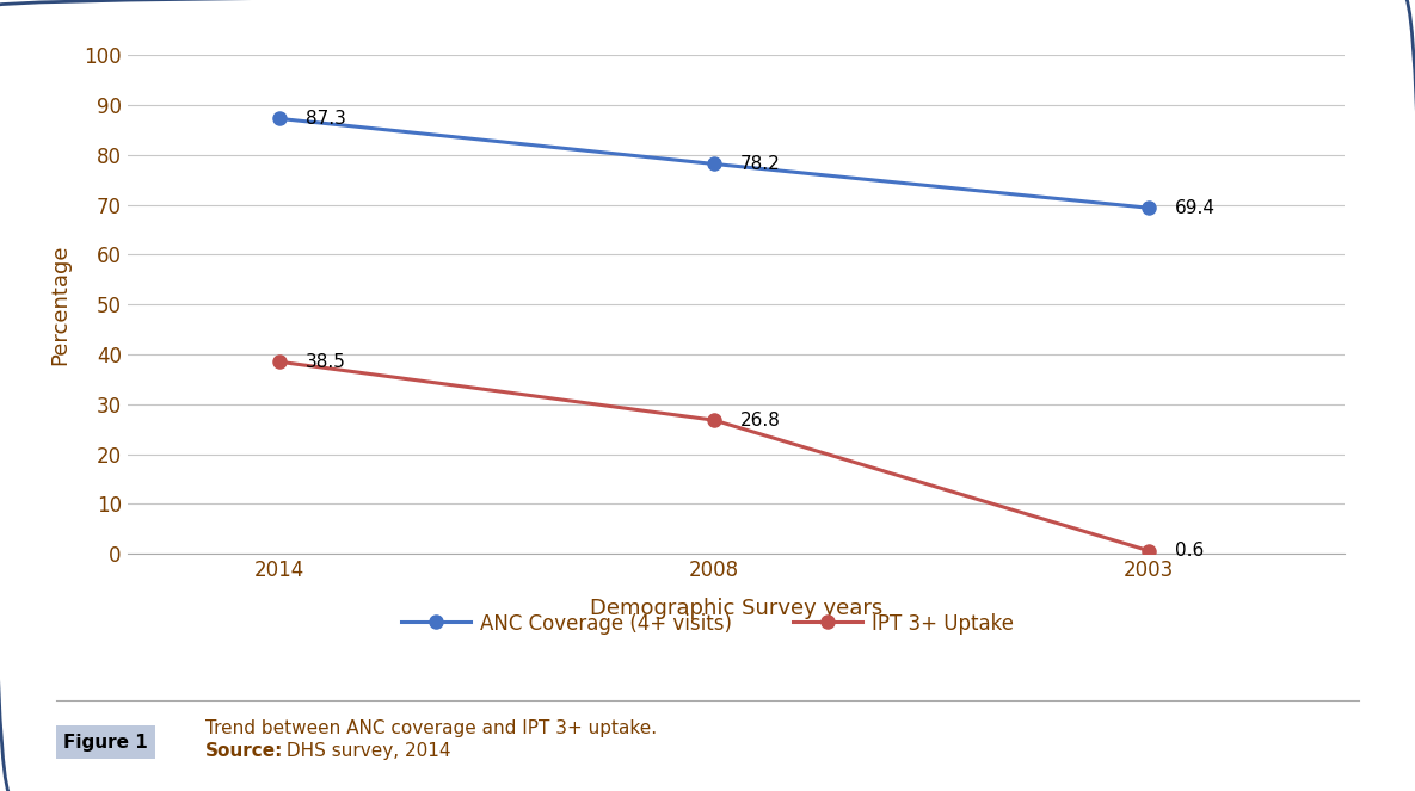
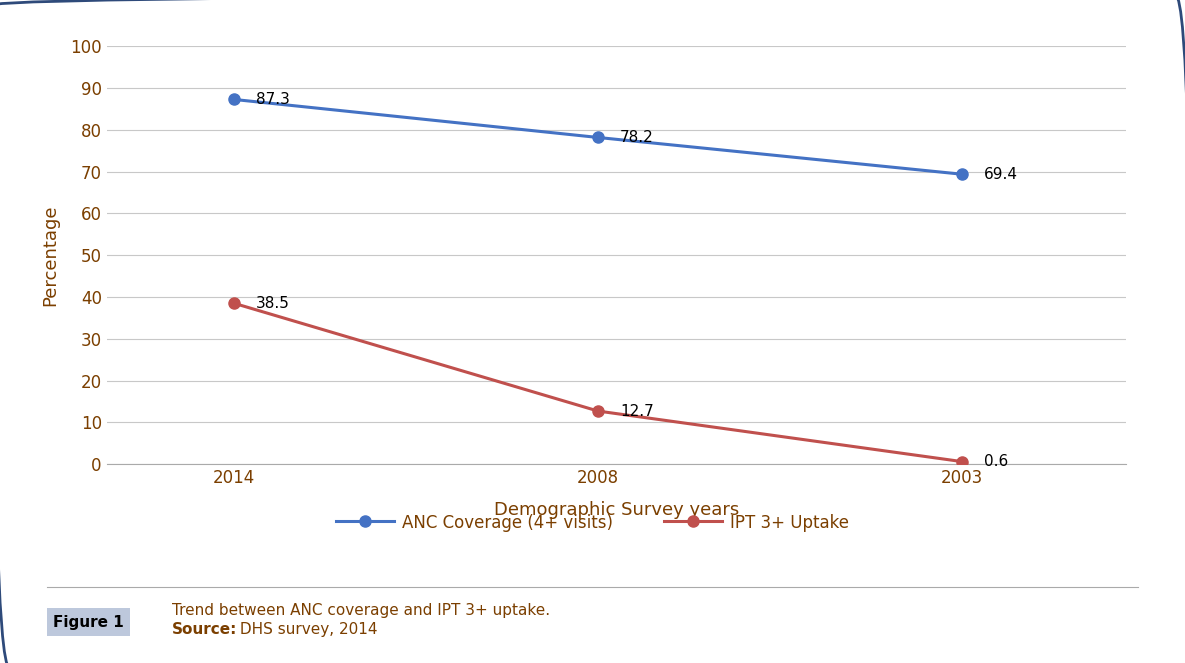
IPT 3+ Uptake/2008: 26.8 -> 12.7
